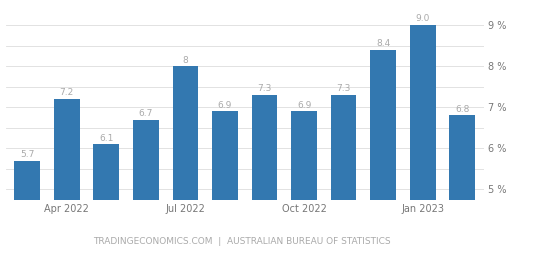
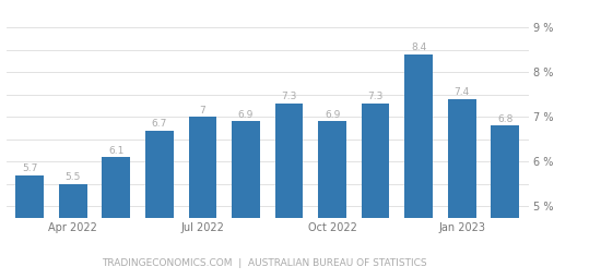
Apr 2022: 7.2 -> 5.5
Jul 2022: 8 -> 7
Jan 2023: 9.0 -> 7.4
